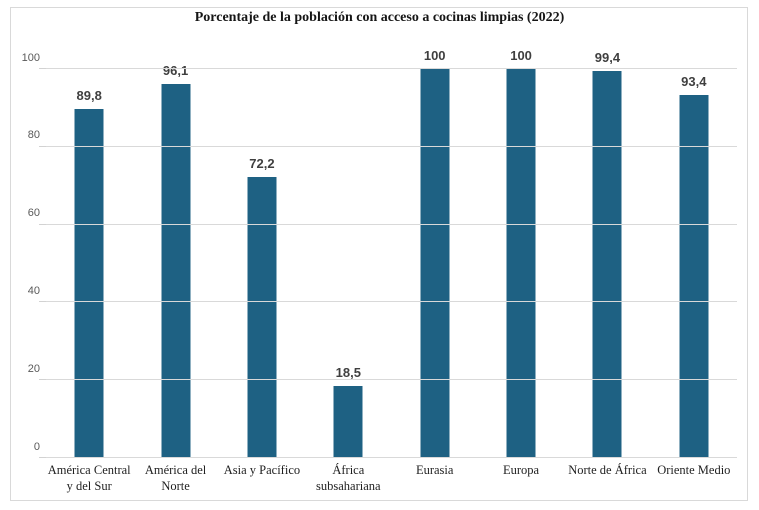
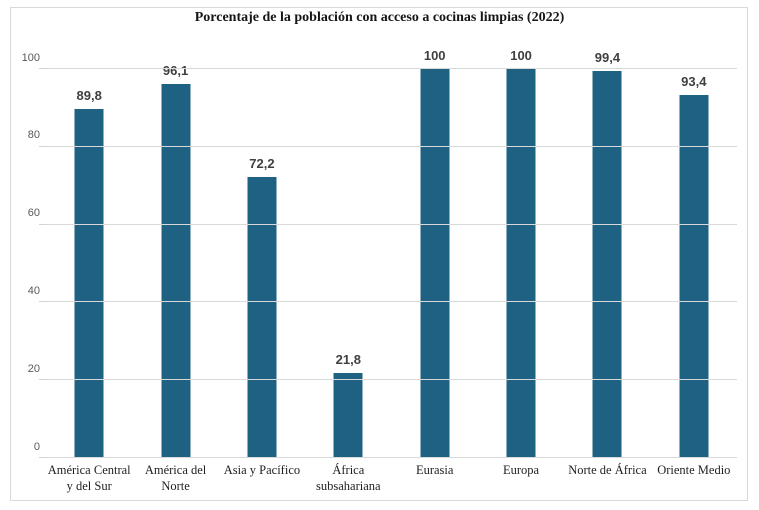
África subsahariana: 18,5 -> 21,8
